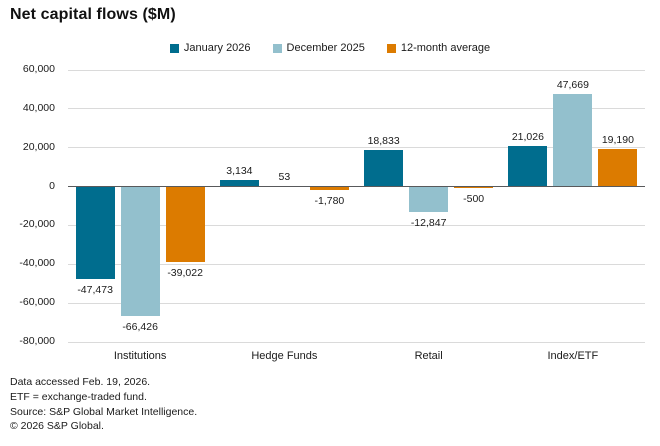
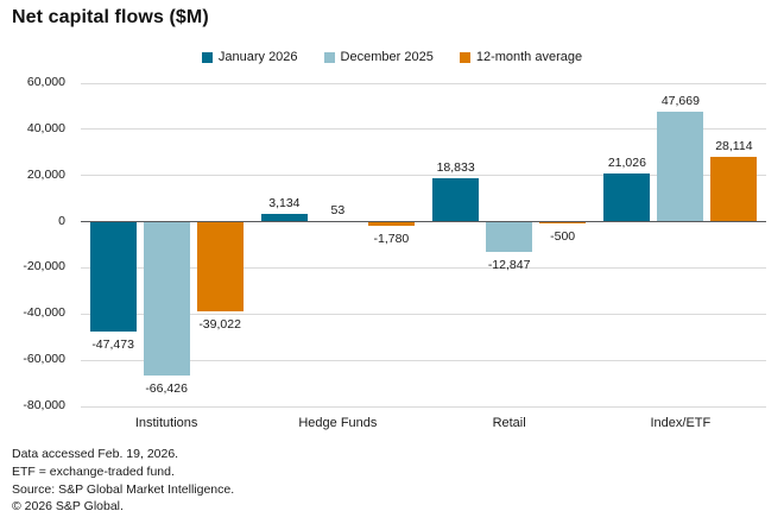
12-month average/Index/ETF: 19,190 -> 28,114
